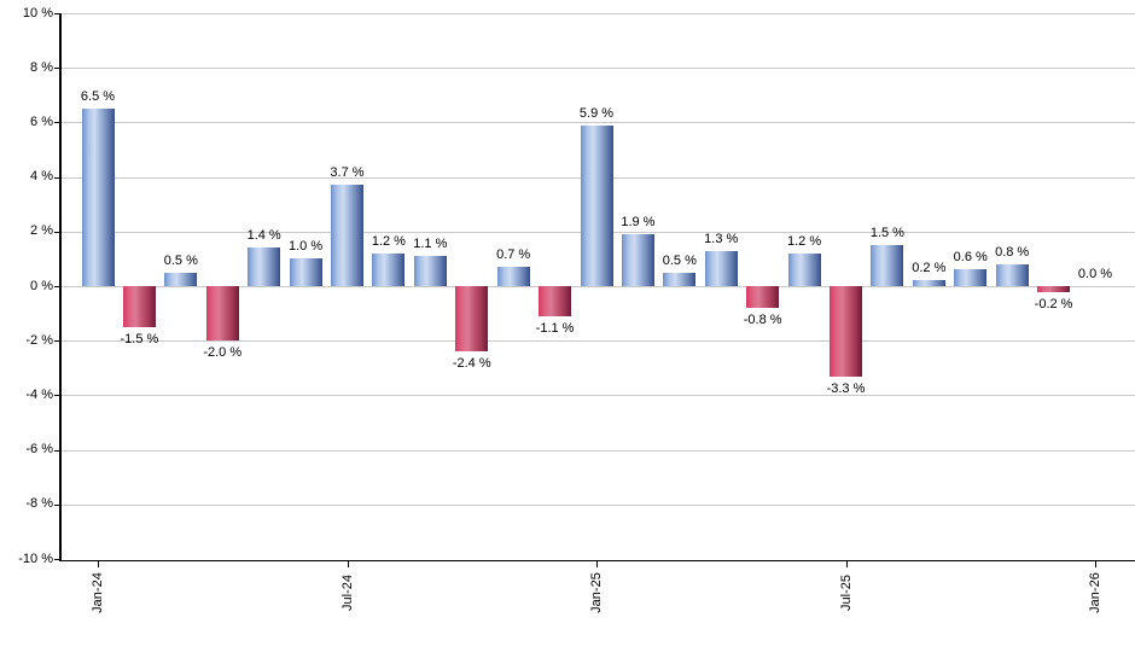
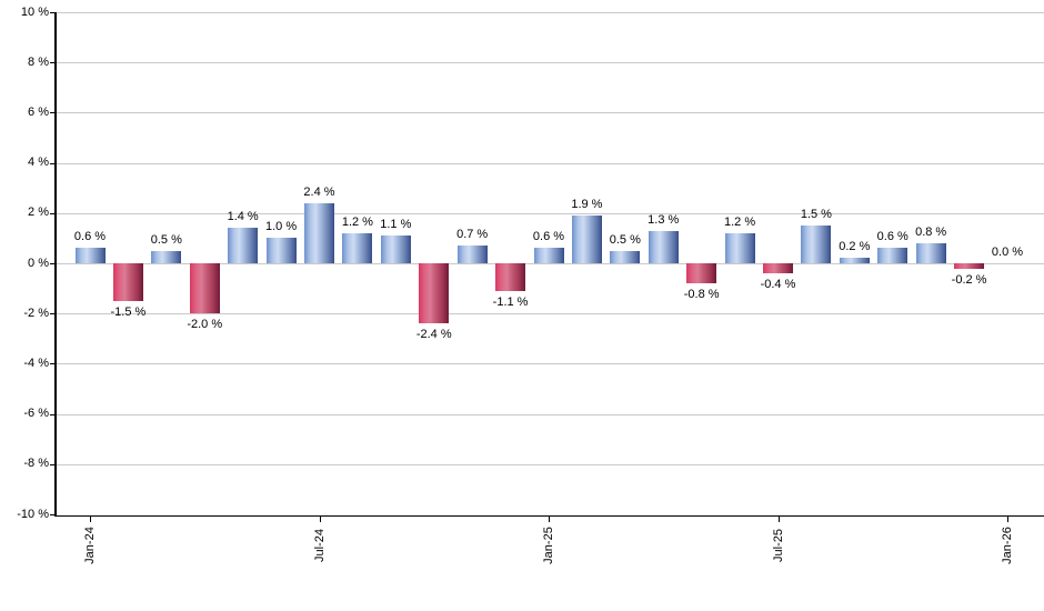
Jan-24: 6.5 -> 0.6
Jul-24: 3.7 -> 2.4
Jan-25: 5.9 -> 0.6
Jul-25: -3.3 -> -0.4
